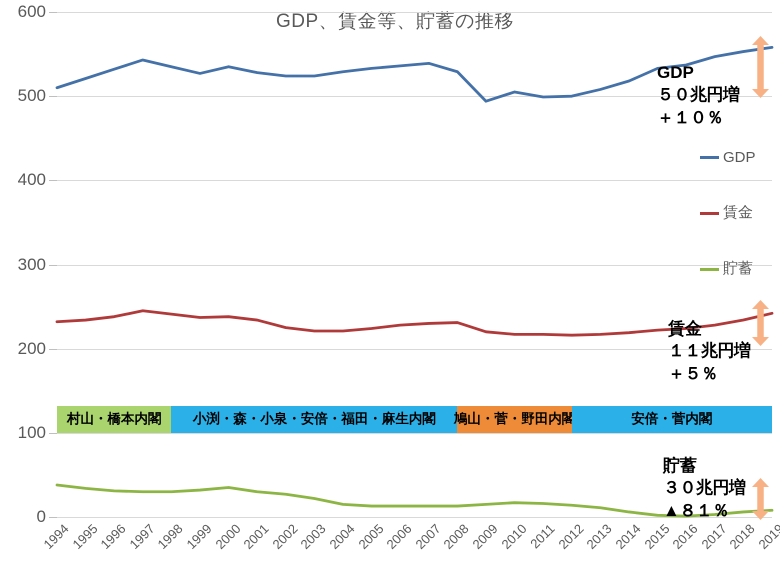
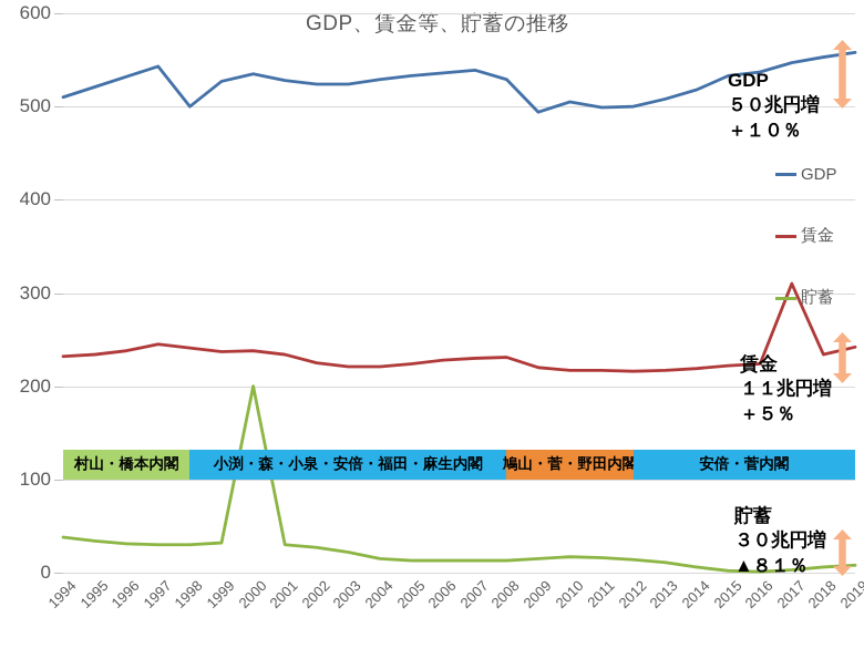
GDP/1998: 540 -> 500
貯蓄/2000: 40 -> 200
賃金/2017: 230 -> 310
